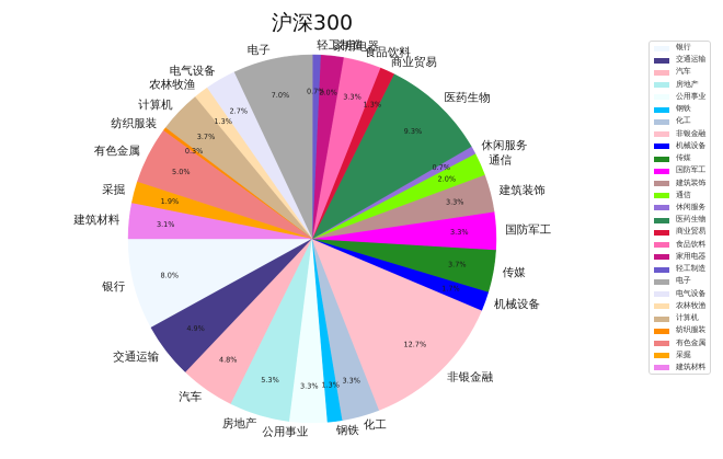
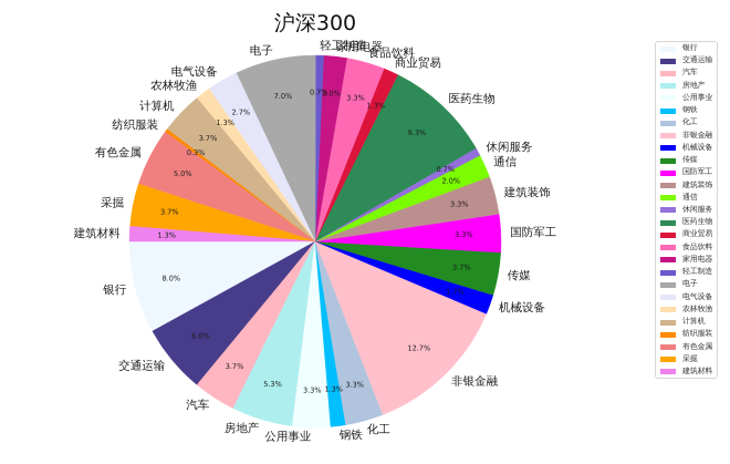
交通运输: 4.9% -> 6.0%
汽车: 4.8% -> 3.7%
采掘: 1.9% -> 3.7%
建筑材料: 3.1% -> 1.3%
